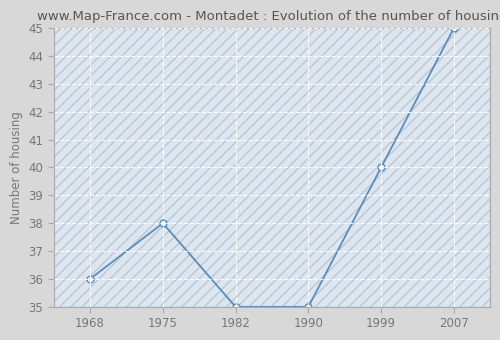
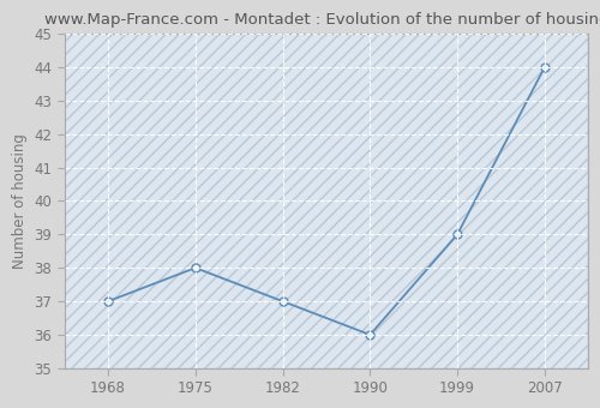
1968: 36 -> 37
1982: 35 -> 37
1990: 35 -> 36
1999: 40 -> 39
2007: 45 -> 44
